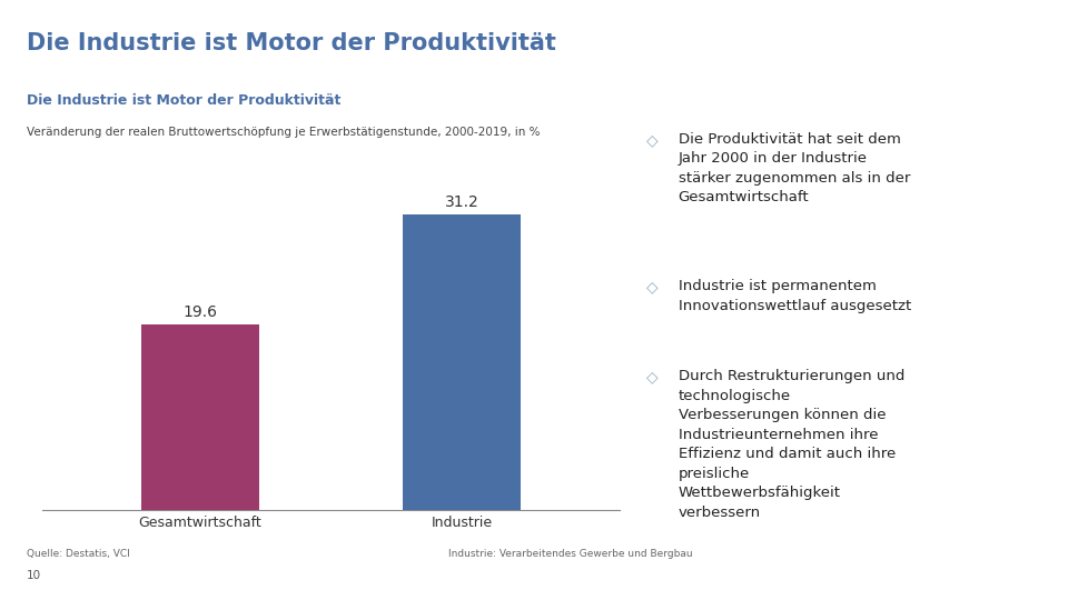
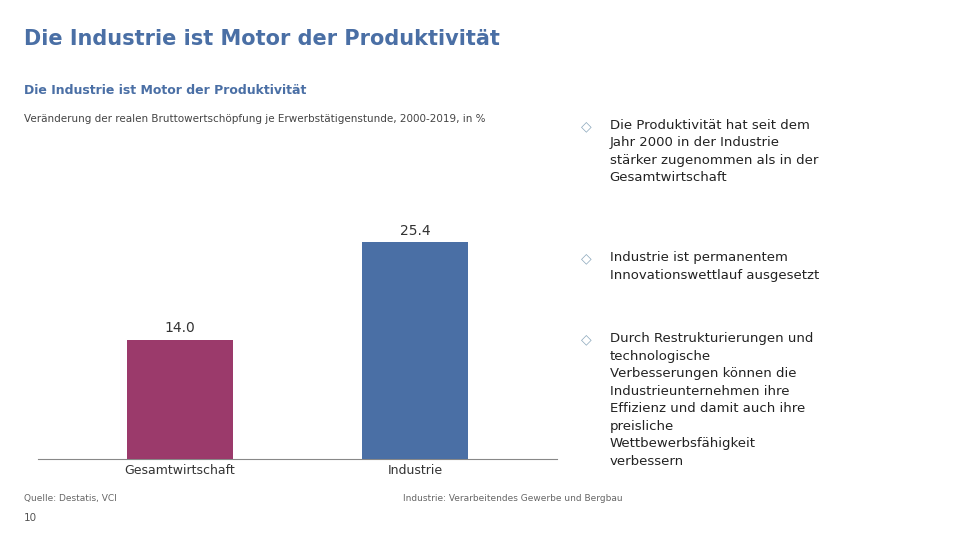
Gesamtwirtschaft: 19.6 -> 14.0
Industrie: 31.2 -> 25.4
